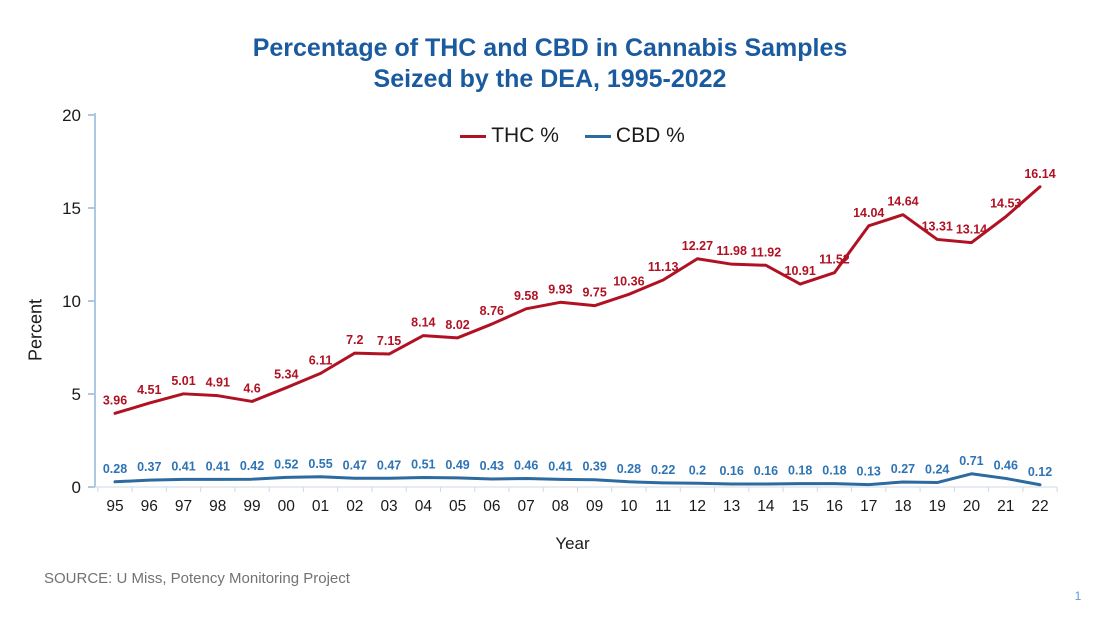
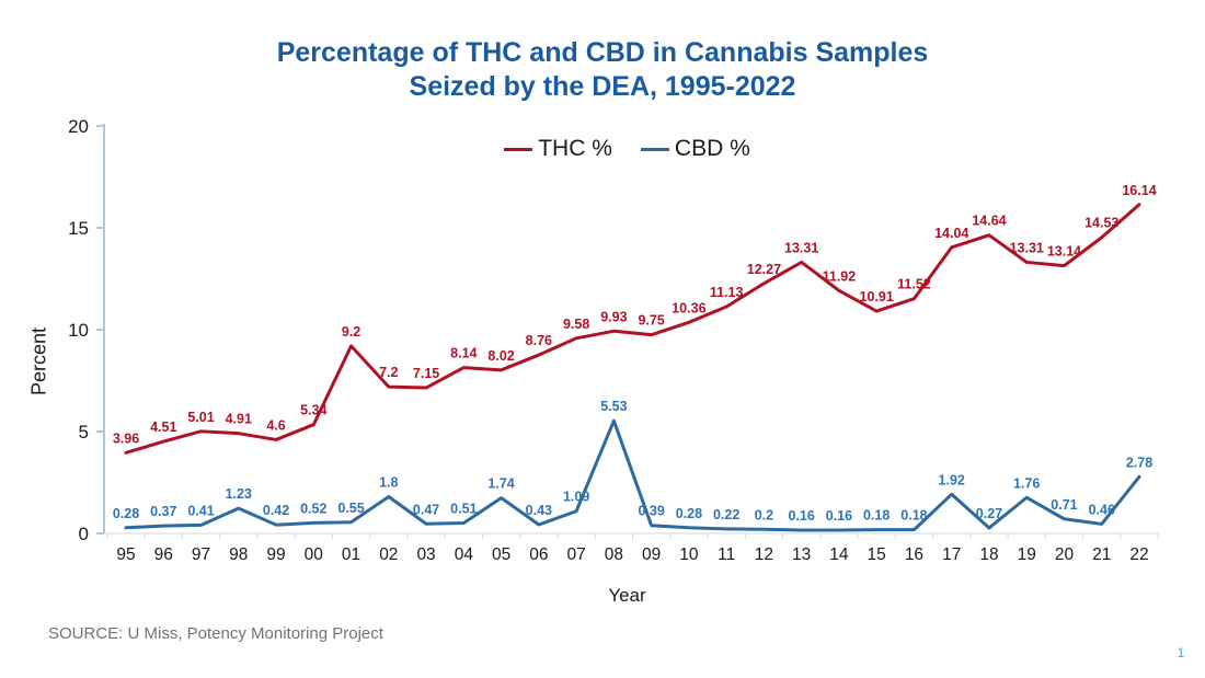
CBD %/98: 0.41 -> 1.23
THC %/01: 6.11 -> 9.2
CBD %/02: 0.47 -> 1.8
CBD %/05: 0.49 -> 1.74
CBD %/07: 0.46 -> 1.09
CBD %/08: 0.41 -> 5.53
THC %/13: 11.98 -> 13.31
CBD %/17: 0.13 -> 1.92
CBD %/19: 0.24 -> 1.76
CBD %/22: 0.12 -> 2.78
